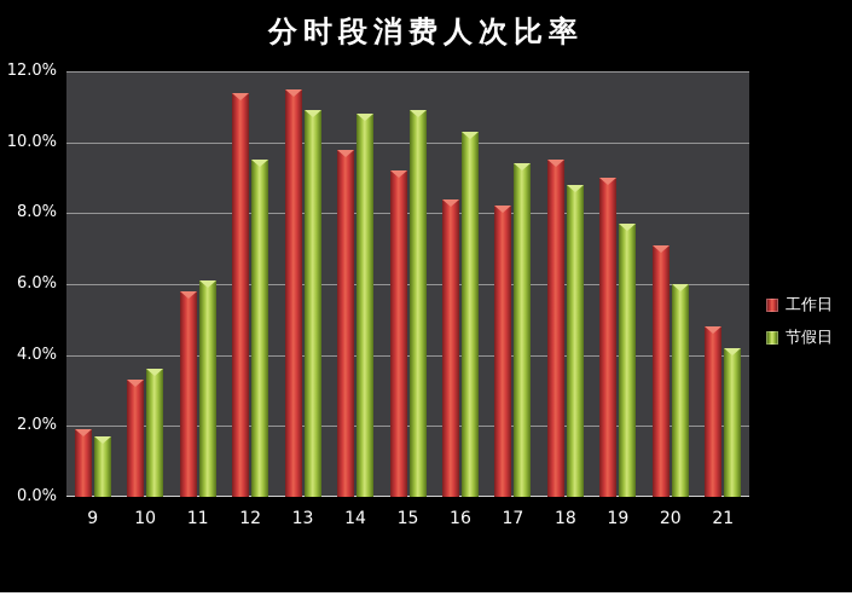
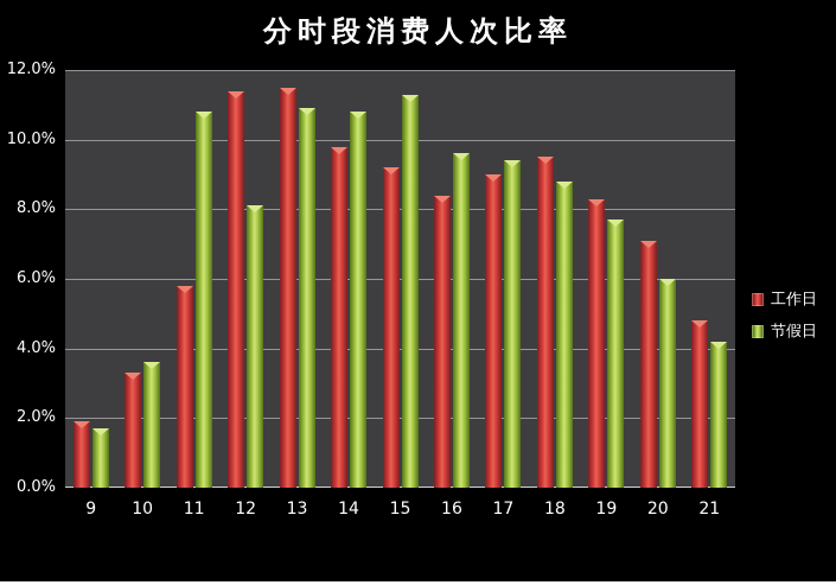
节假日/11: 6.1% -> 10.8%
节假日/12: 9.5% -> 8.1%
节假日/15: 10.9% -> 11.3%
节假日/16: 10.3% -> 9.6%
工作日/17: 8.2% -> 9.0%
工作日/19: 9.0% -> 8.3%
